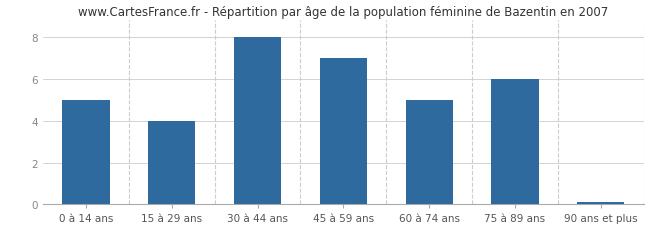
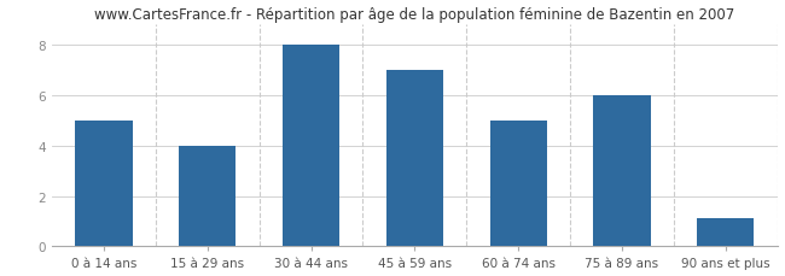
90 ans et plus: 0.1 -> 1.1
